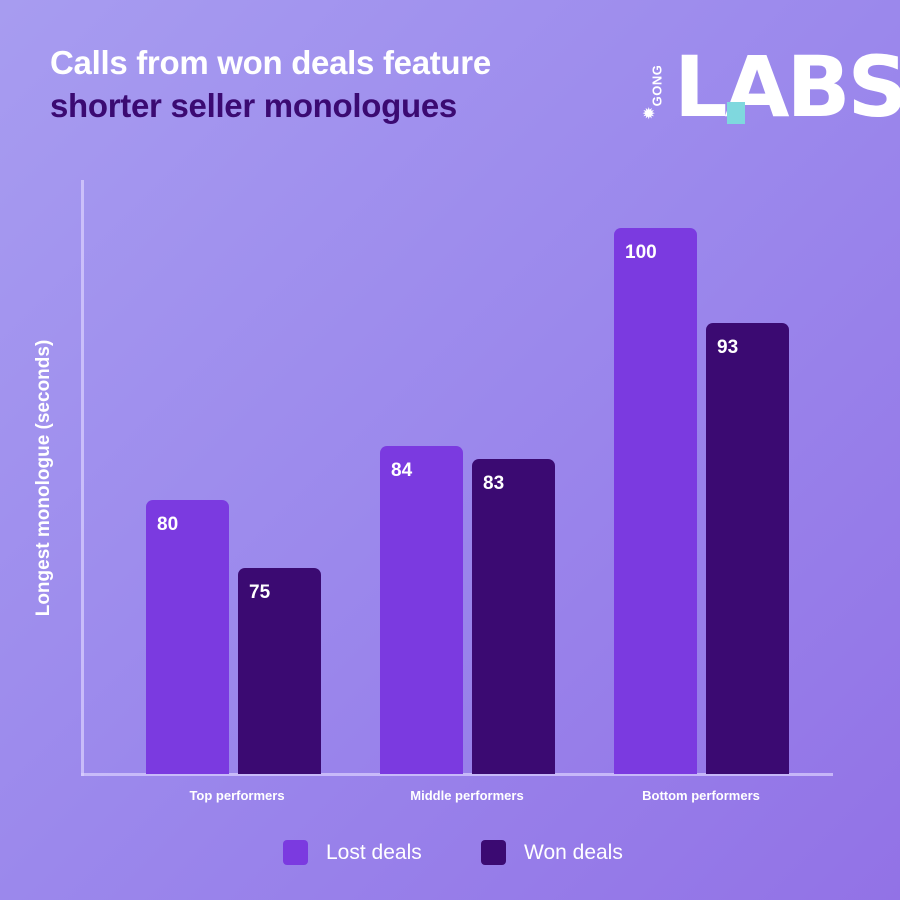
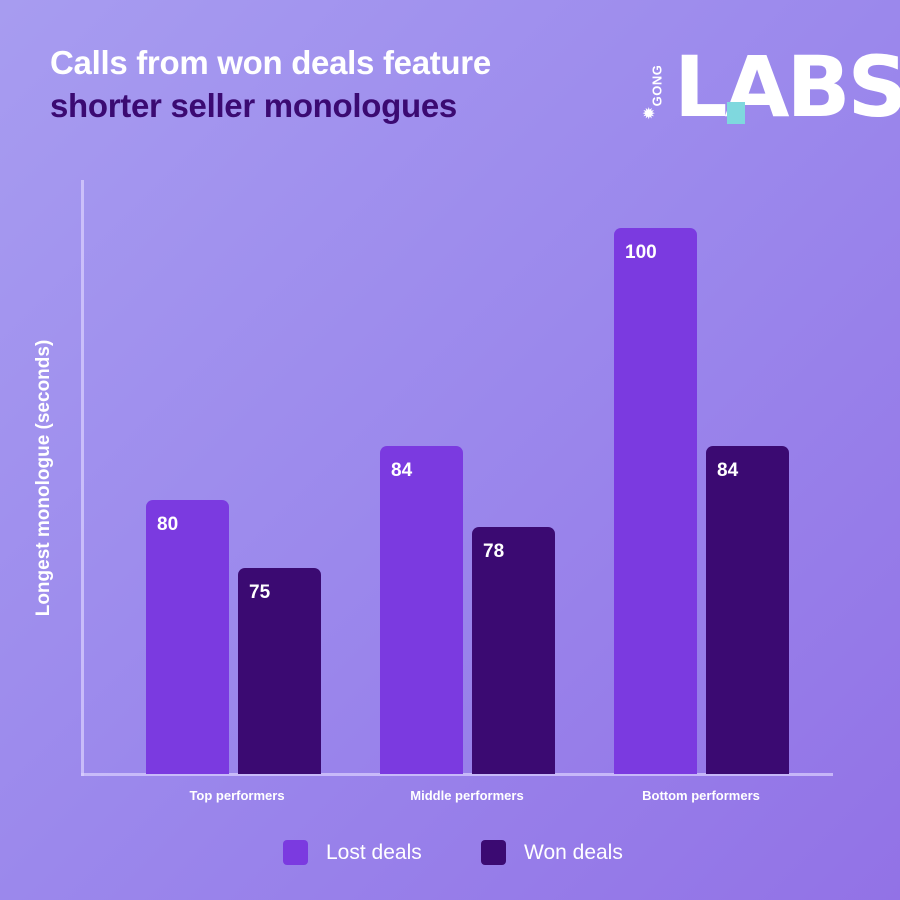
Won deals/Middle performers: 83 -> 78
Won deals/Bottom performers: 93 -> 84
